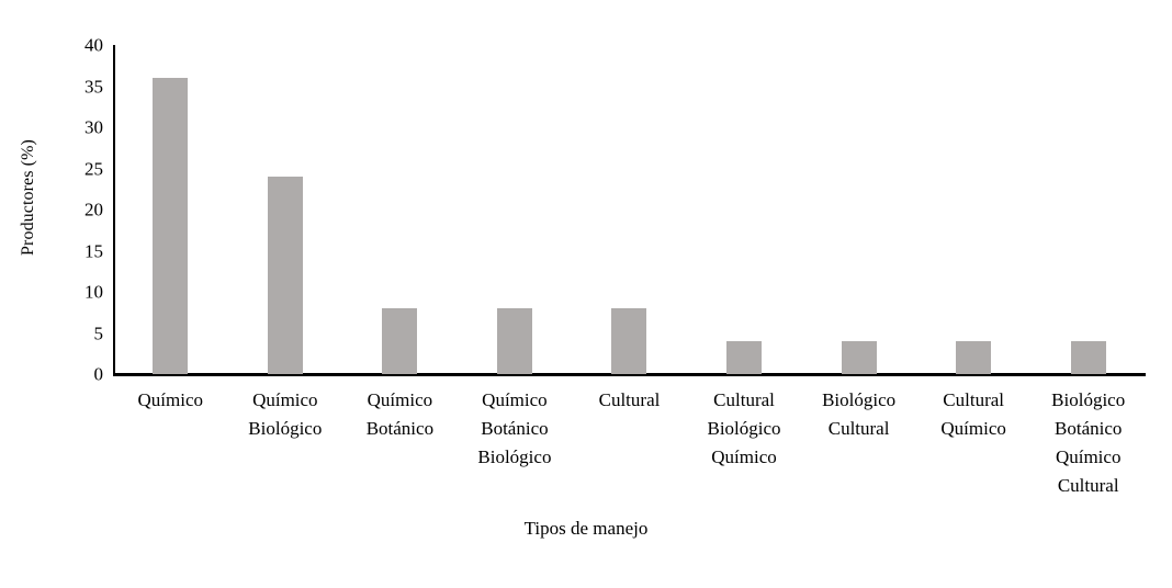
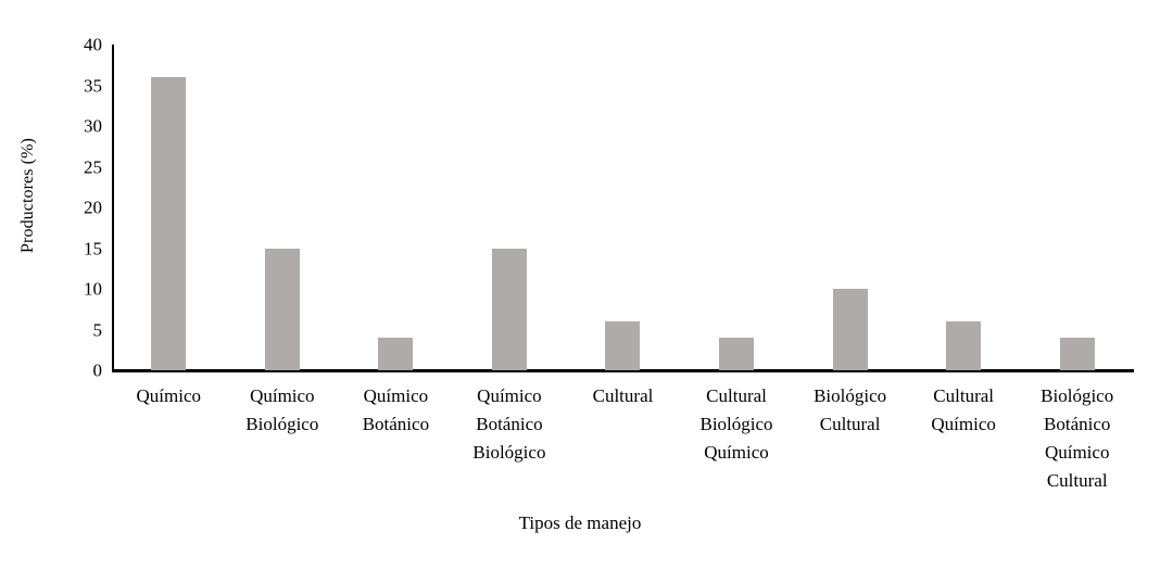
Químico Biológico: 24 -> 15
Químico Botánico: 8 -> 4
Químico Botánico Biológico: 8 -> 15
Cultural: 8 -> 6
Biológico Cultural: 4 -> 10
Cultural Químico: 4 -> 6
